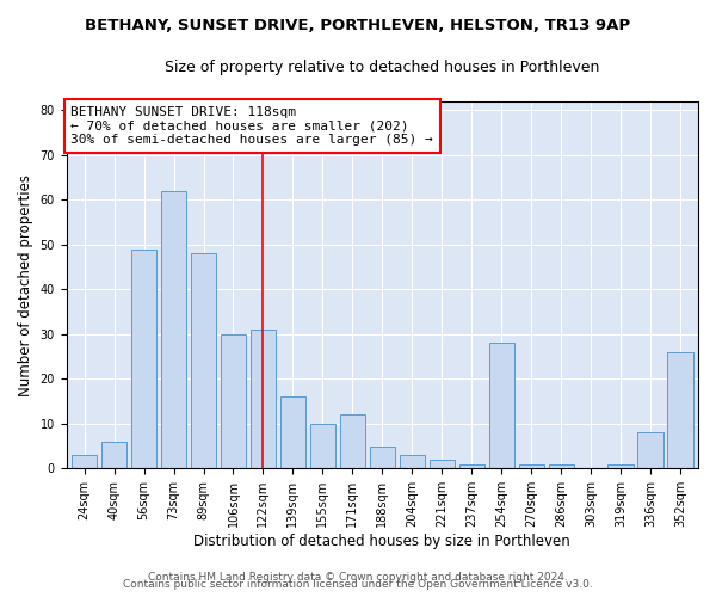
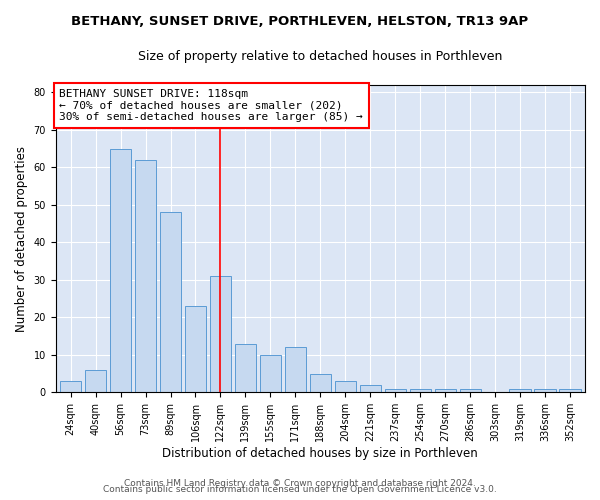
56sqm: 49 -> 65
106sqm: 30 -> 23
139sqm: 16 -> 13
254sqm: 28 -> 1
336sqm: 8 -> 1
352sqm: 26 -> 1
